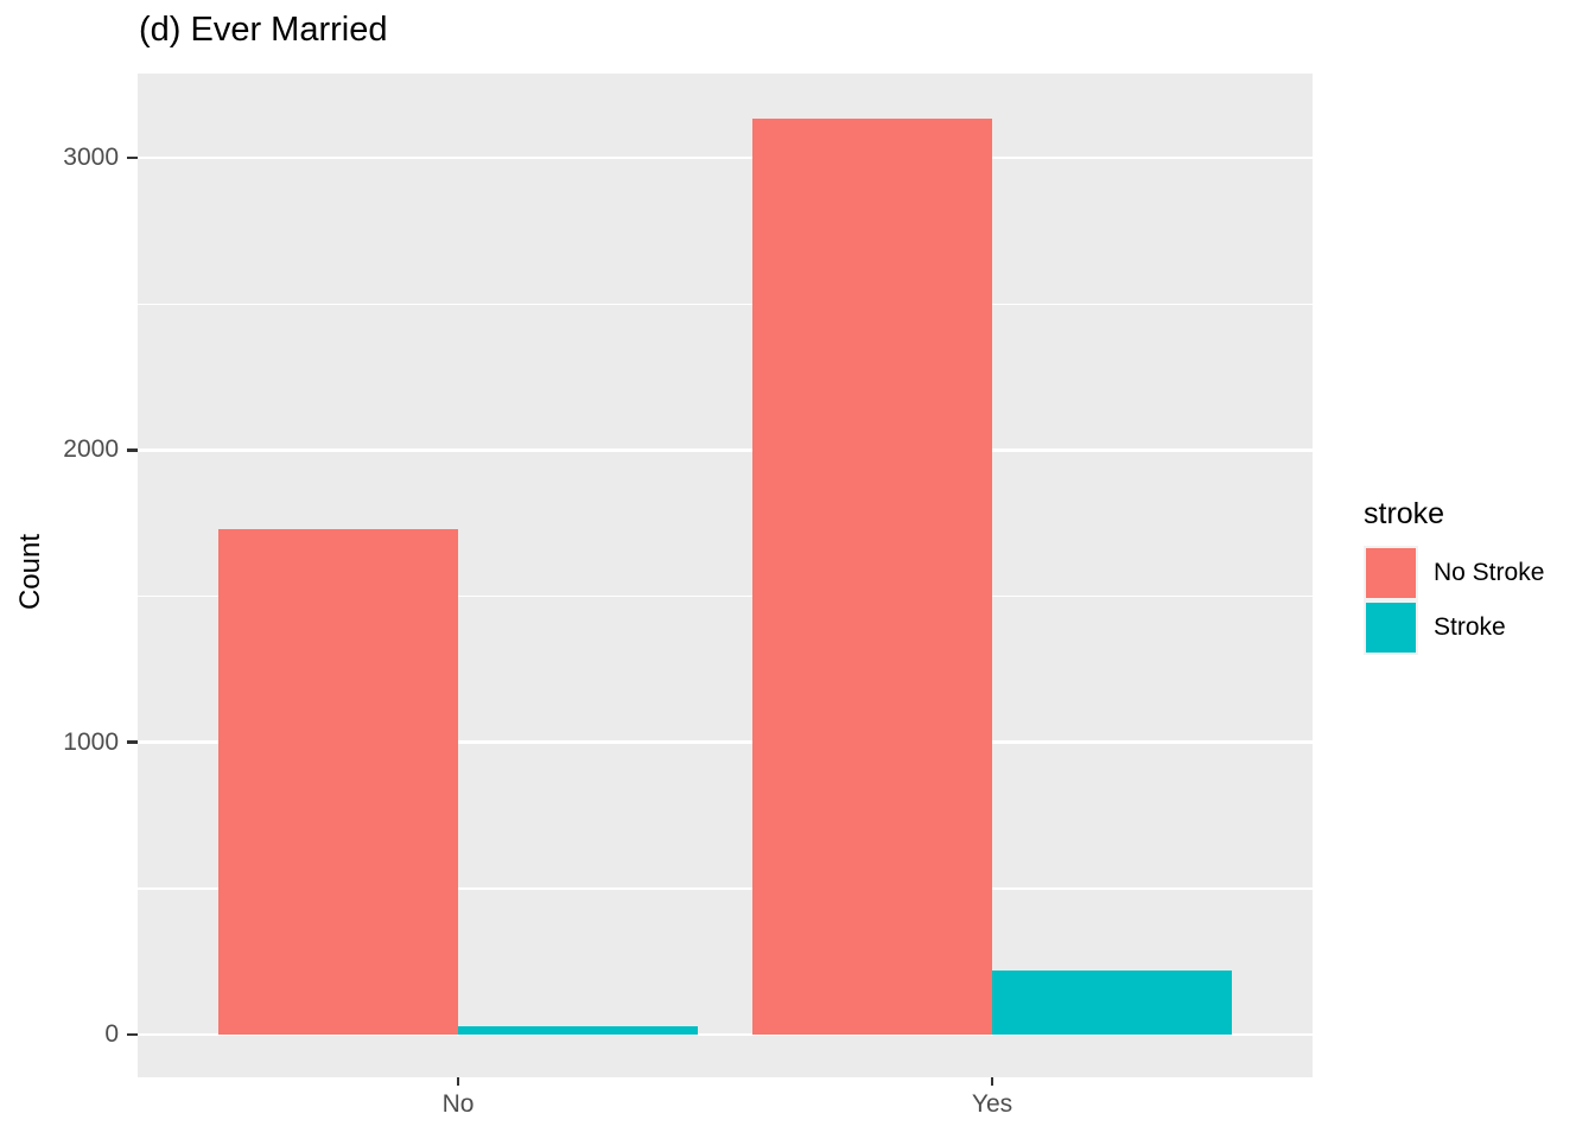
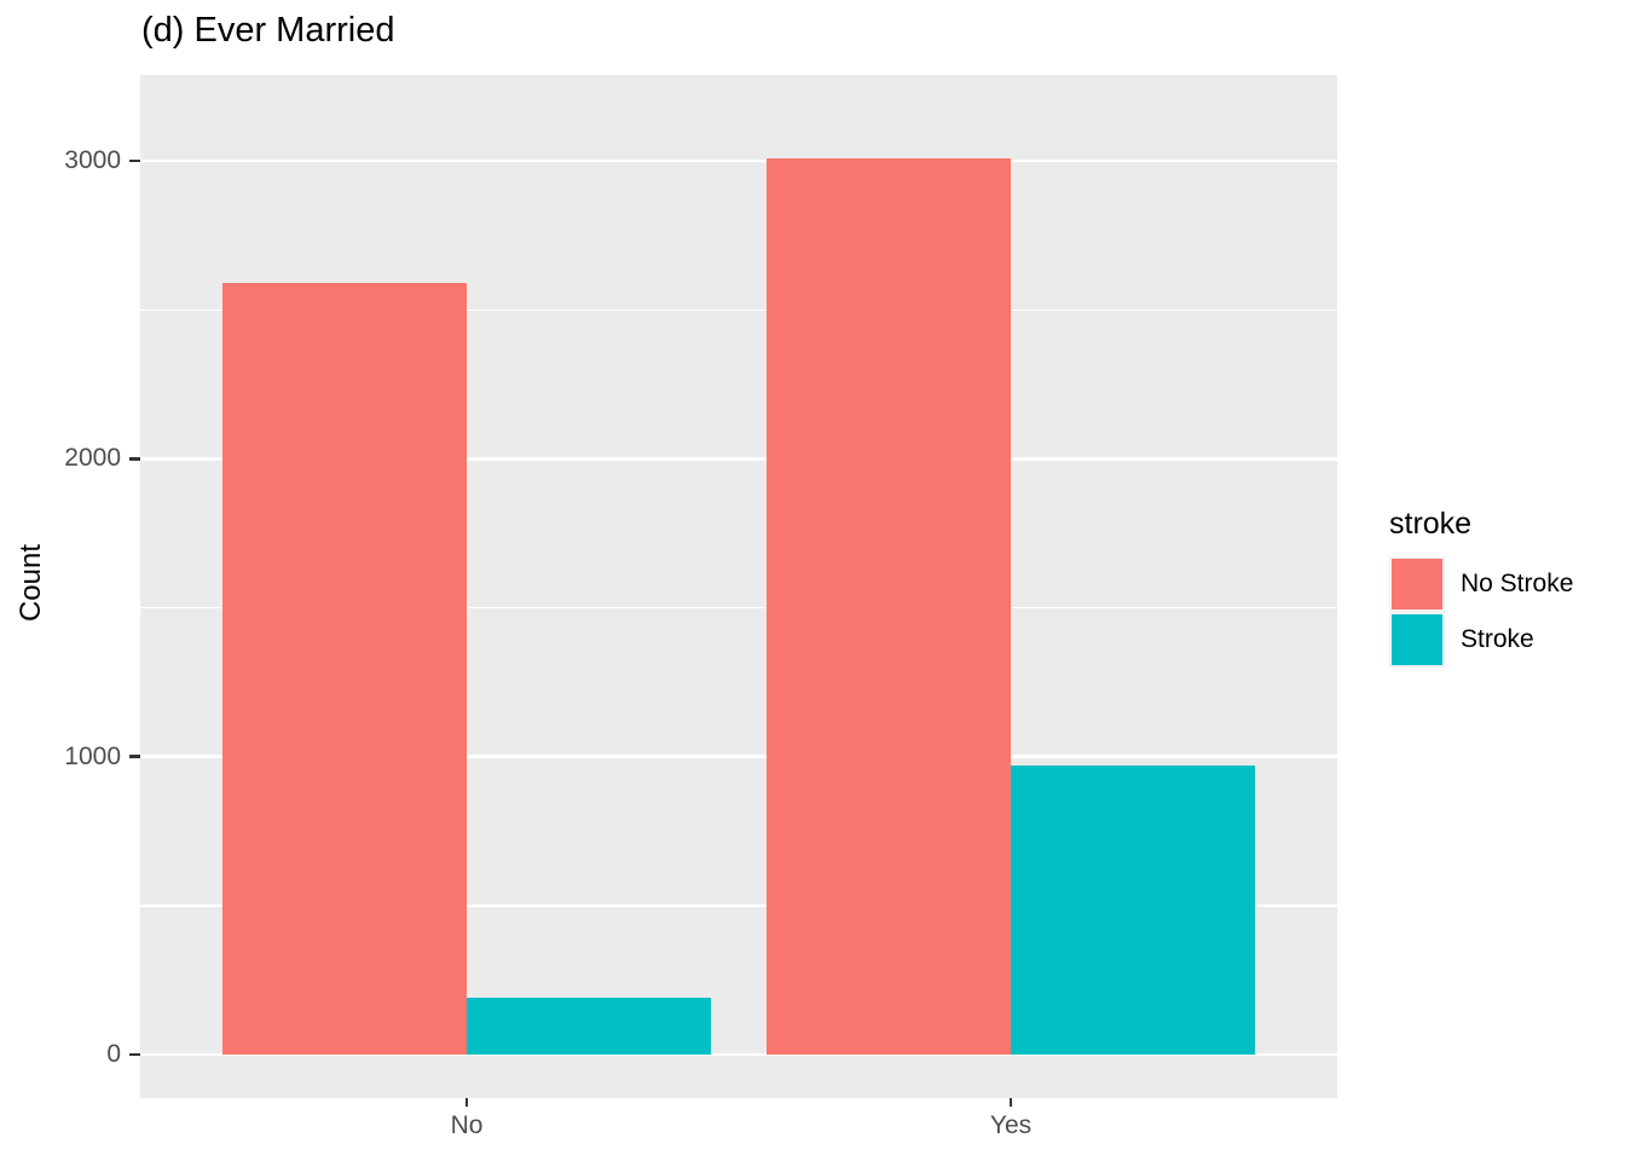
No Stroke/No: 1730 -> 2590
Stroke/No: 30 -> 190
No Stroke/Yes: 3130 -> 3010
Stroke/Yes: 220 -> 970
